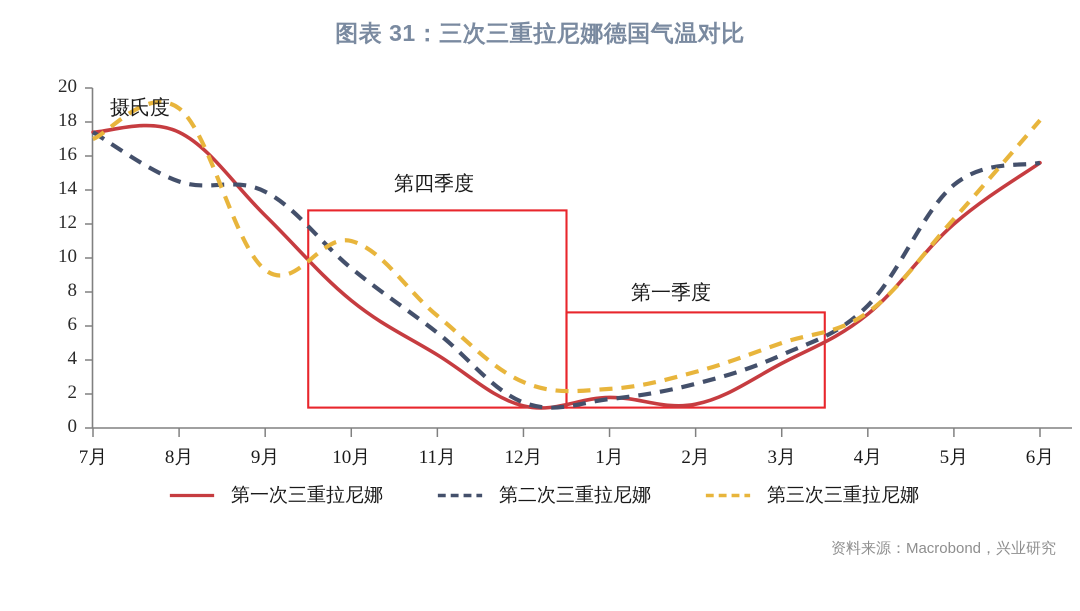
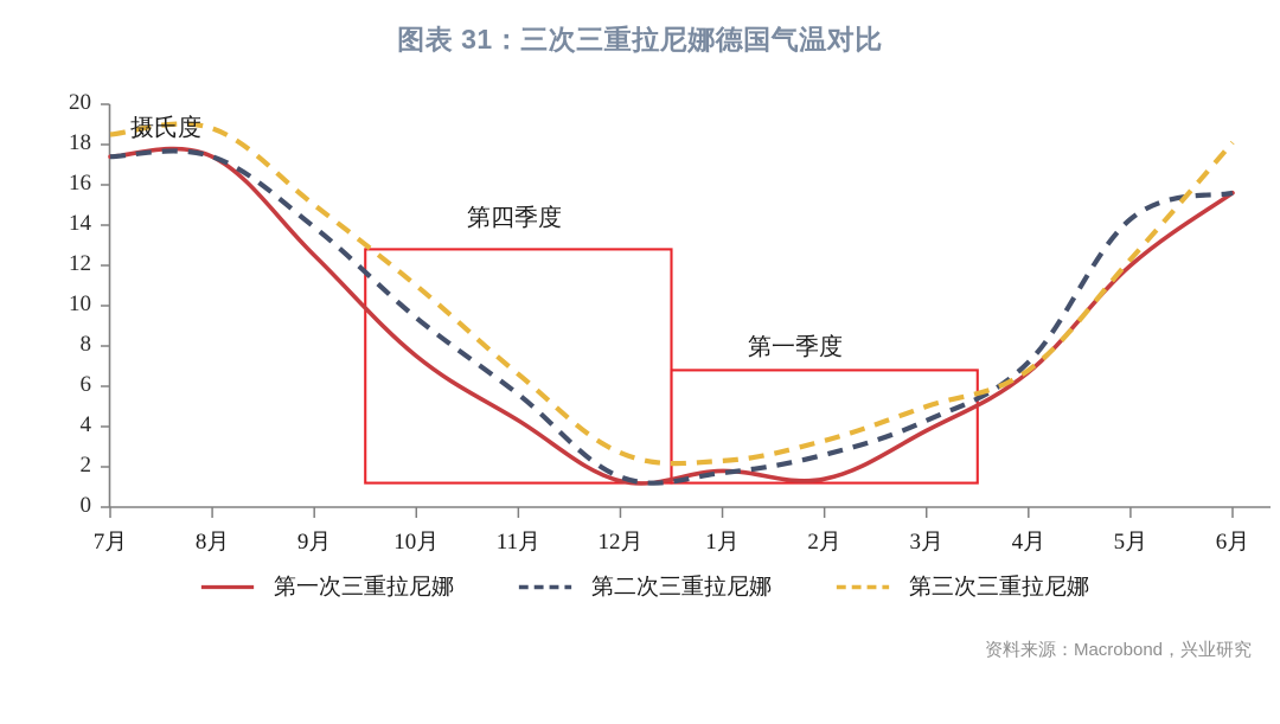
第三次三重拉尼娜/7月: 17.0 -> 18.5
第二次三重拉尼娜/8月: 14.5 -> 17.4
第三次三重拉尼娜/9月: 9.3 -> 15.0
